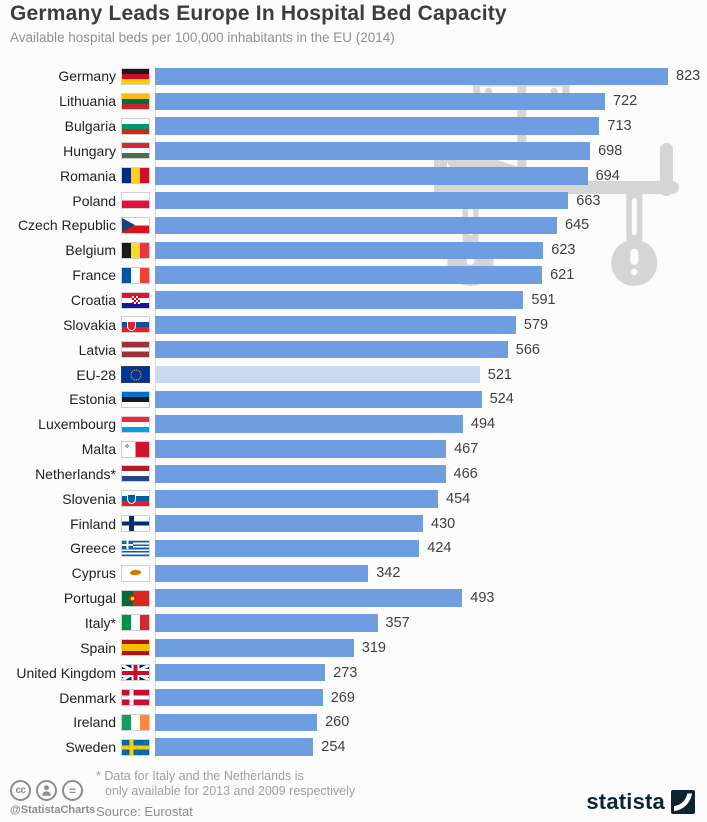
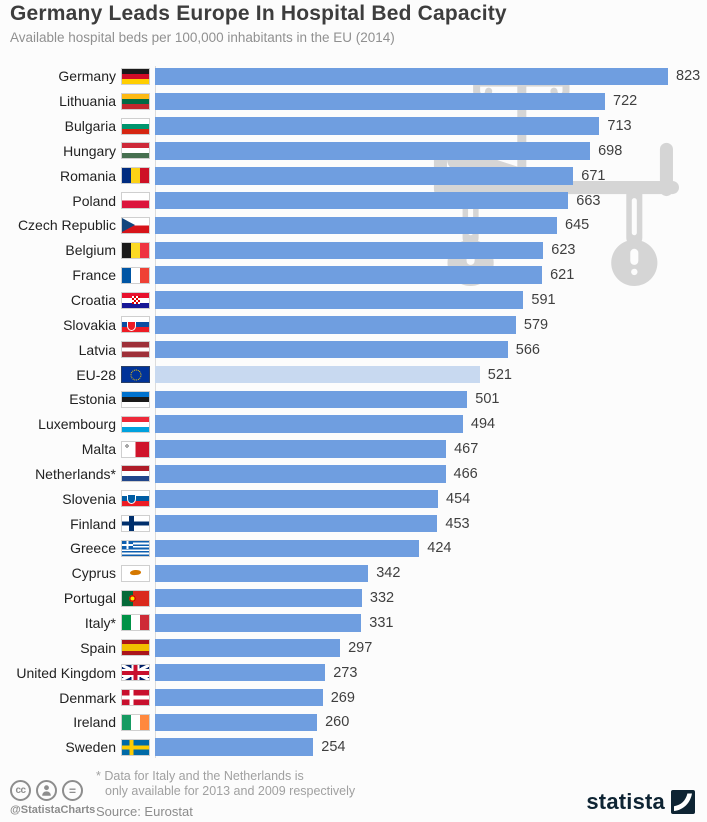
Romania: 694 -> 671
Estonia: 524 -> 501
Finland: 430 -> 453
Portugal: 493 -> 332
Italy*: 357 -> 331
Spain: 319 -> 297
